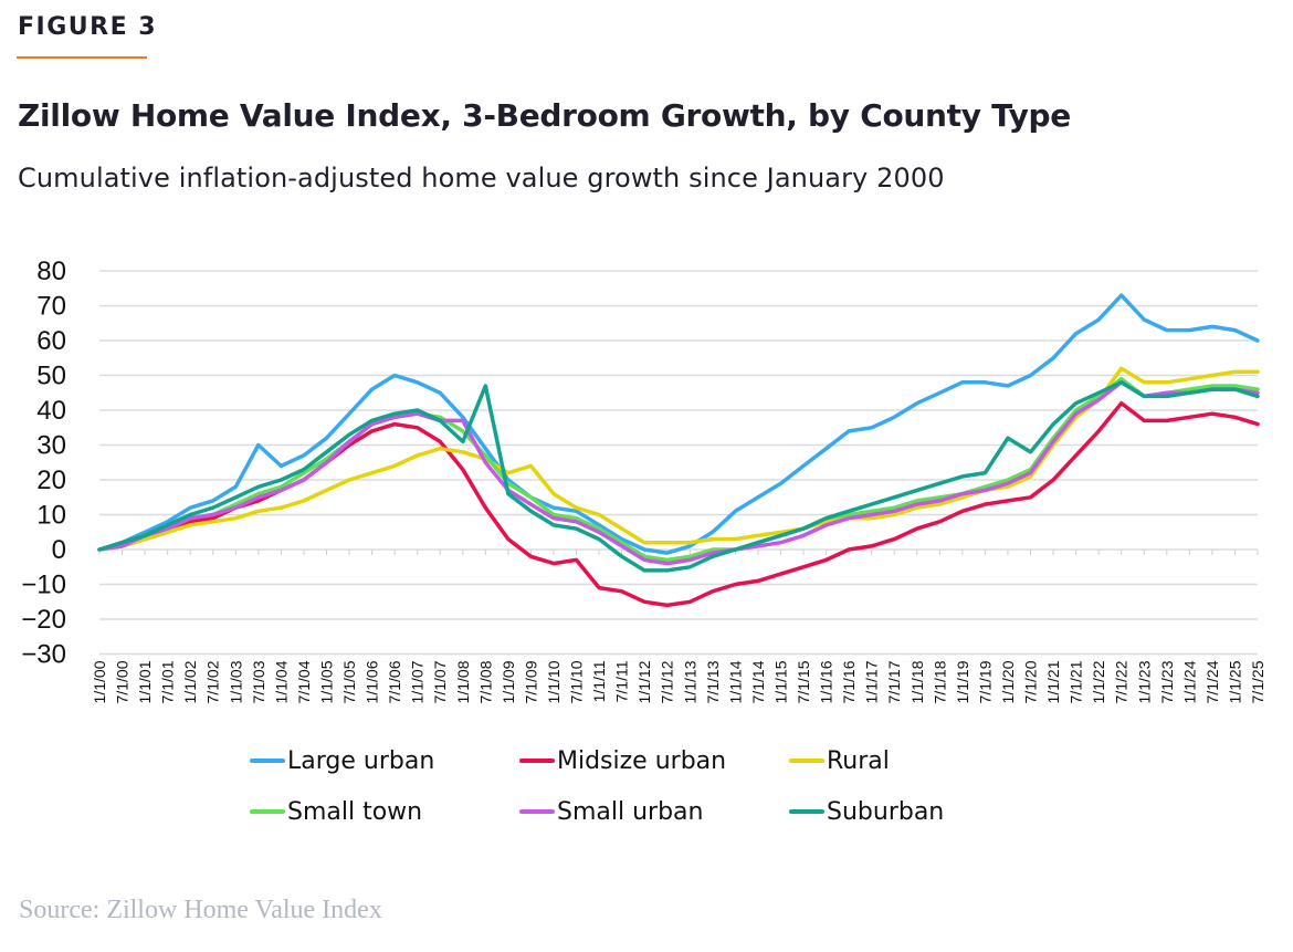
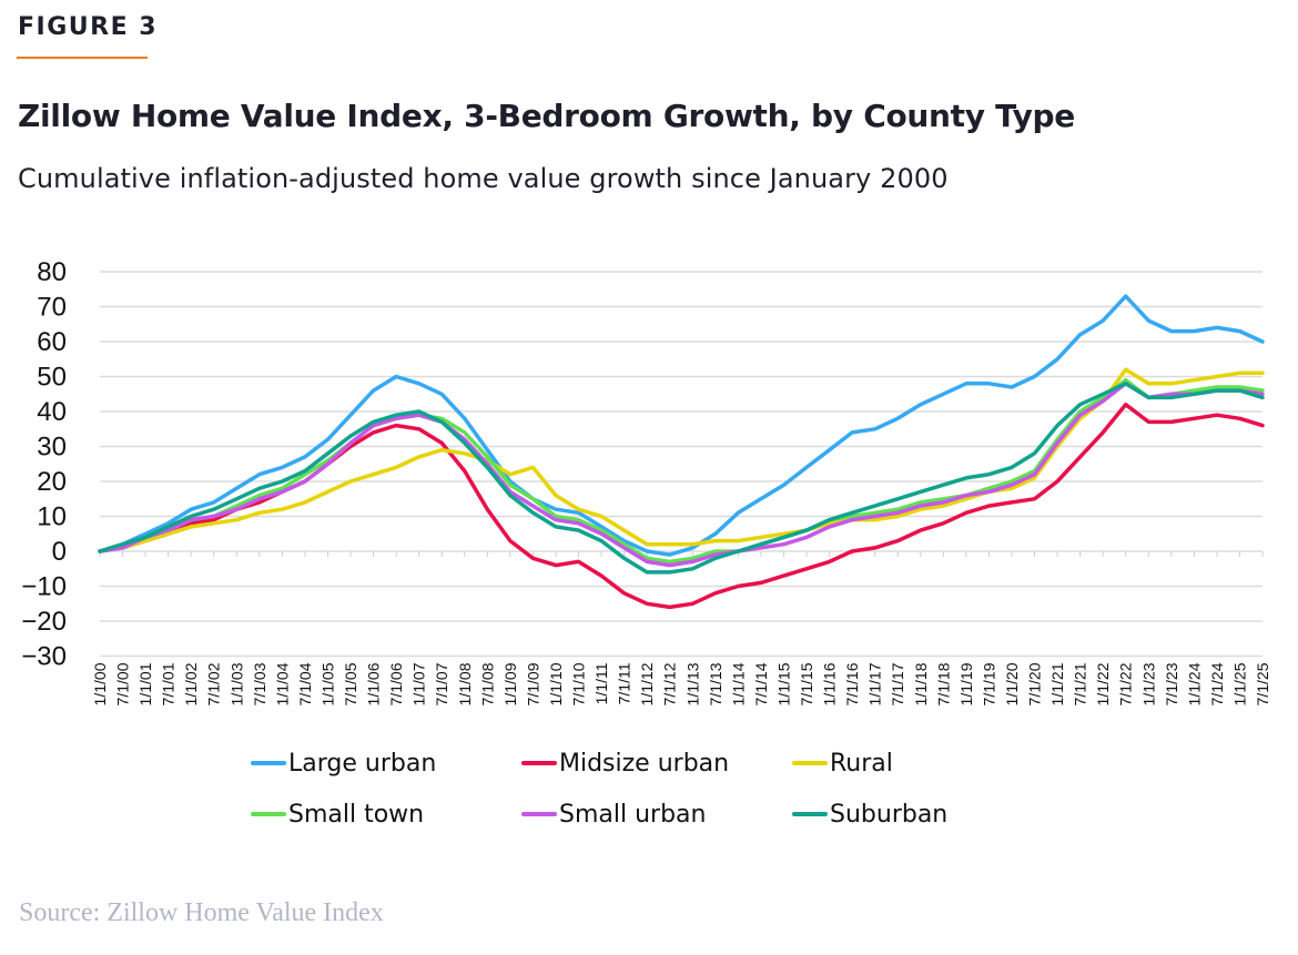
Large urban/7/1/03: 30 -> 22
Small urban/1/1/08: 37 -> 32
Suburban/7/1/08: 47 -> 24
Midsize urban/1/1/11: -11 -> -7
Suburban/1/1/20: 32 -> 24
